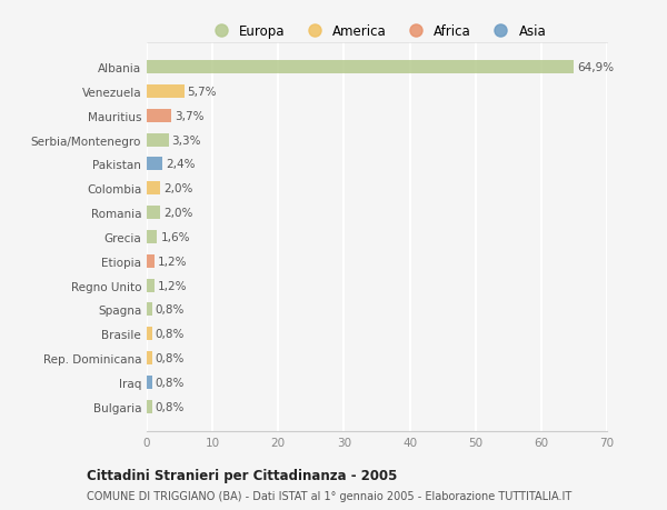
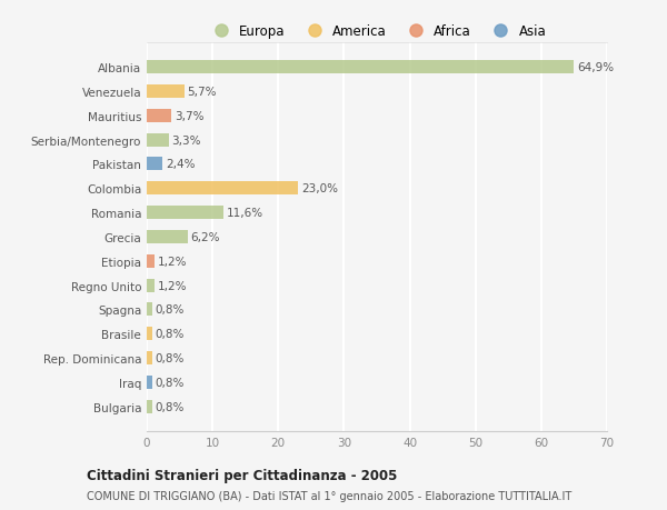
Colombia: 2,0% -> 23,0%
Romania: 2,0% -> 11,6%
Grecia: 1,6% -> 6,2%
